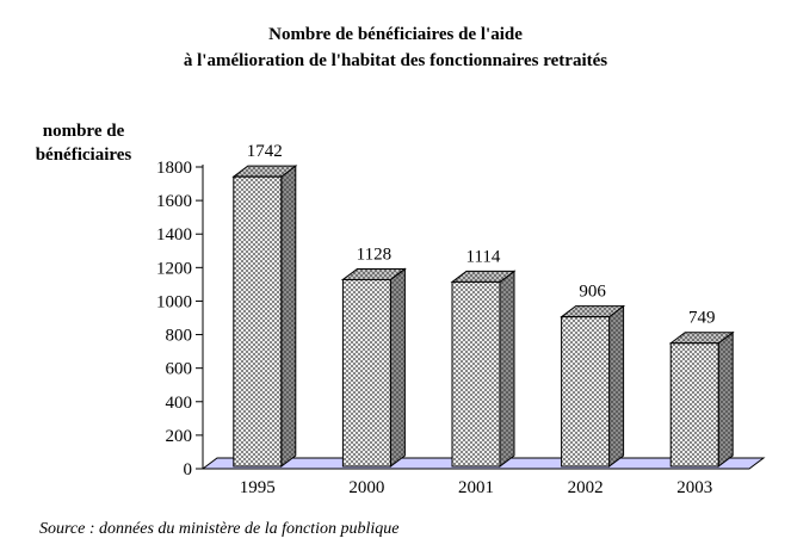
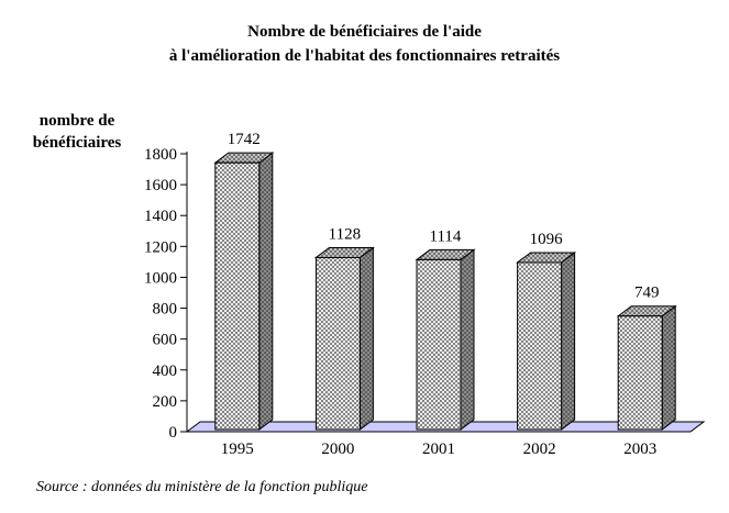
2002: 906 -> 1096
